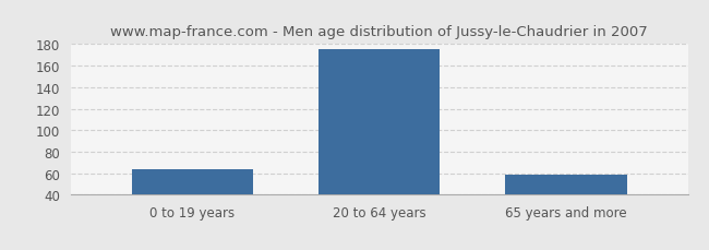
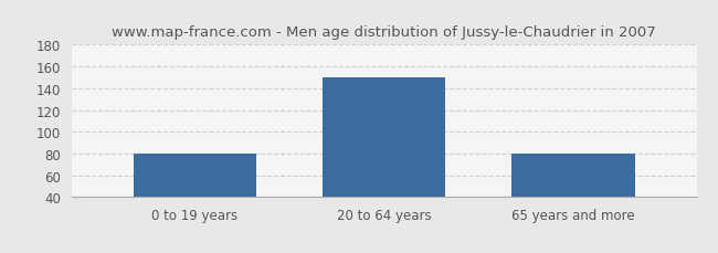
0 to 19 years: 64 -> 80
20 to 64 years: 175 -> 150
65 years and more: 59 -> 80
